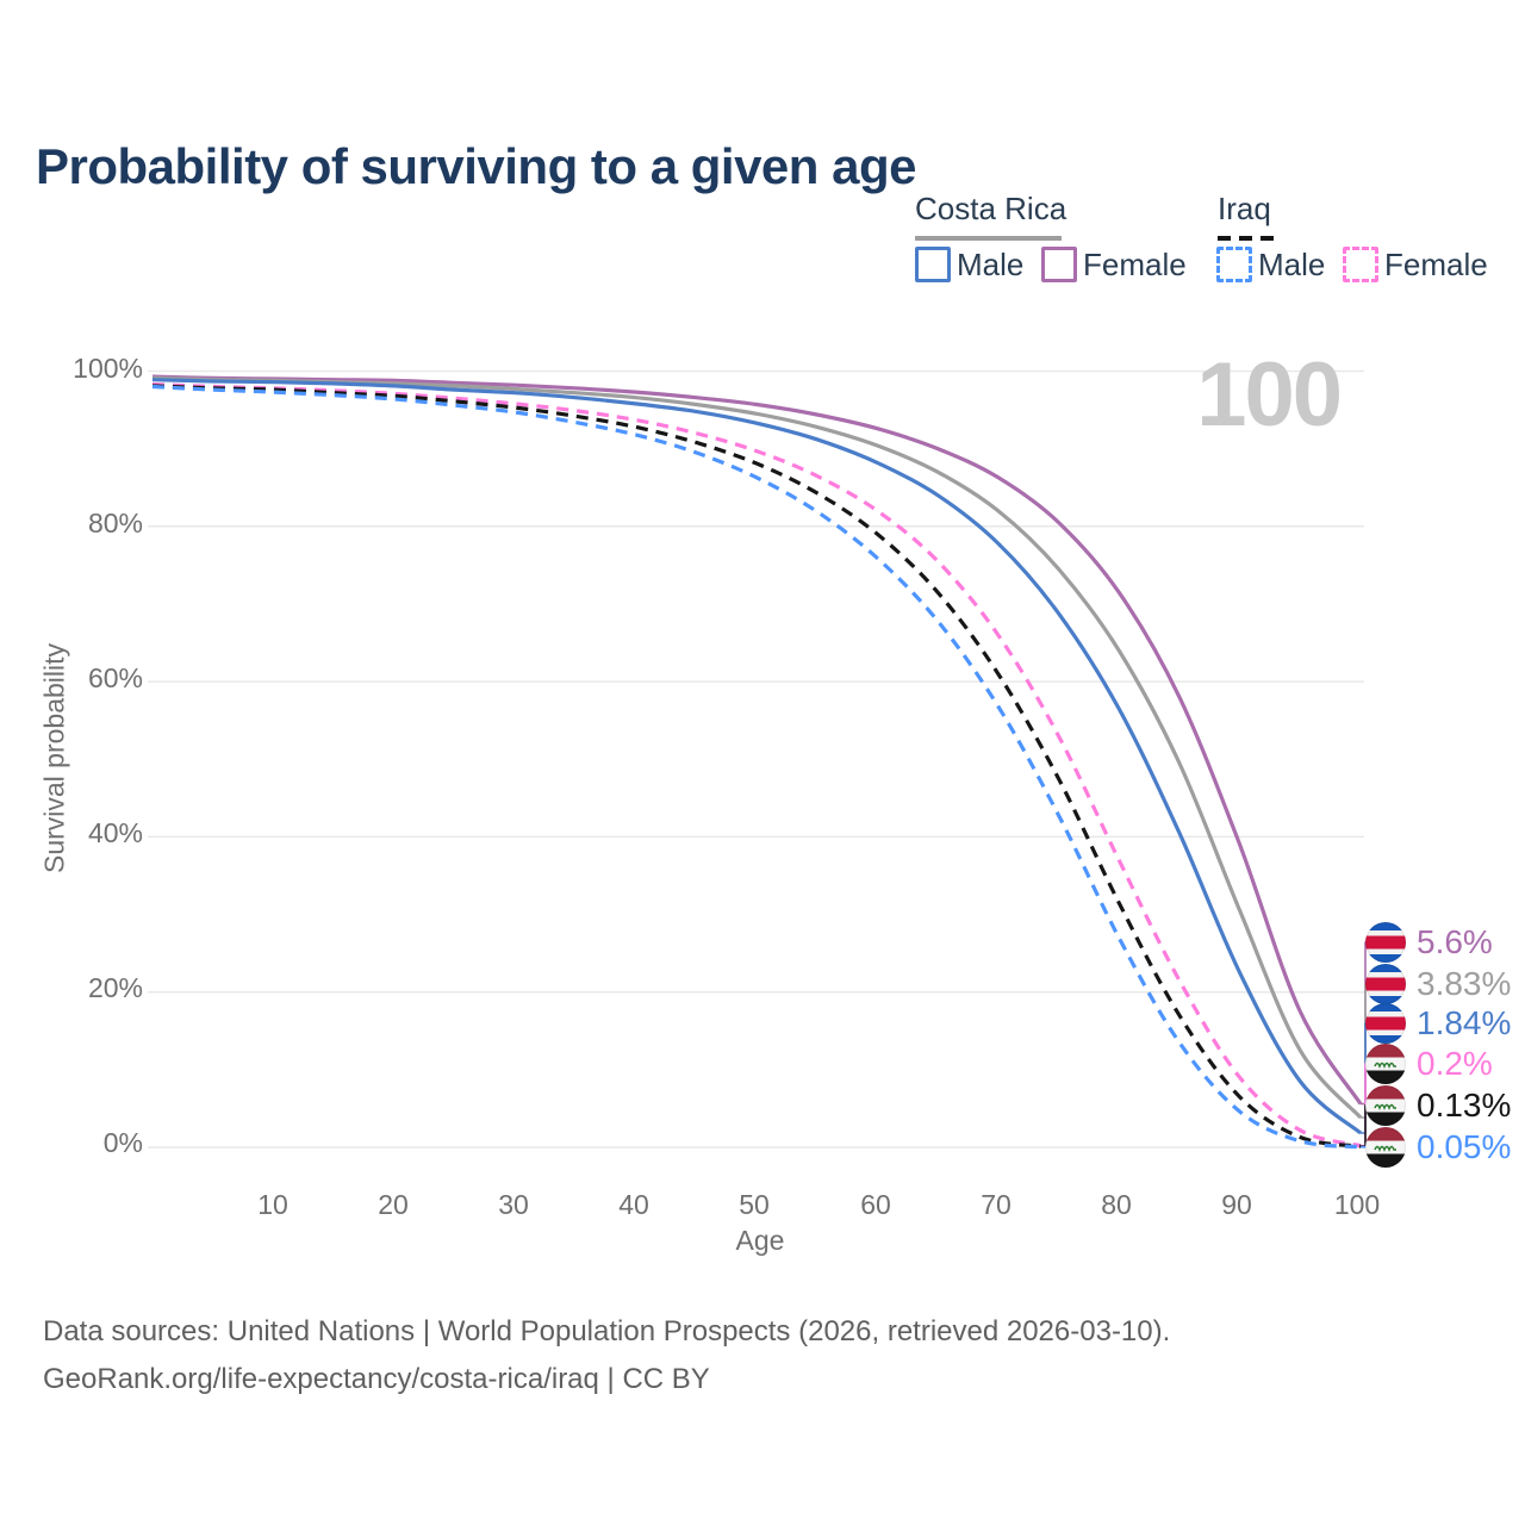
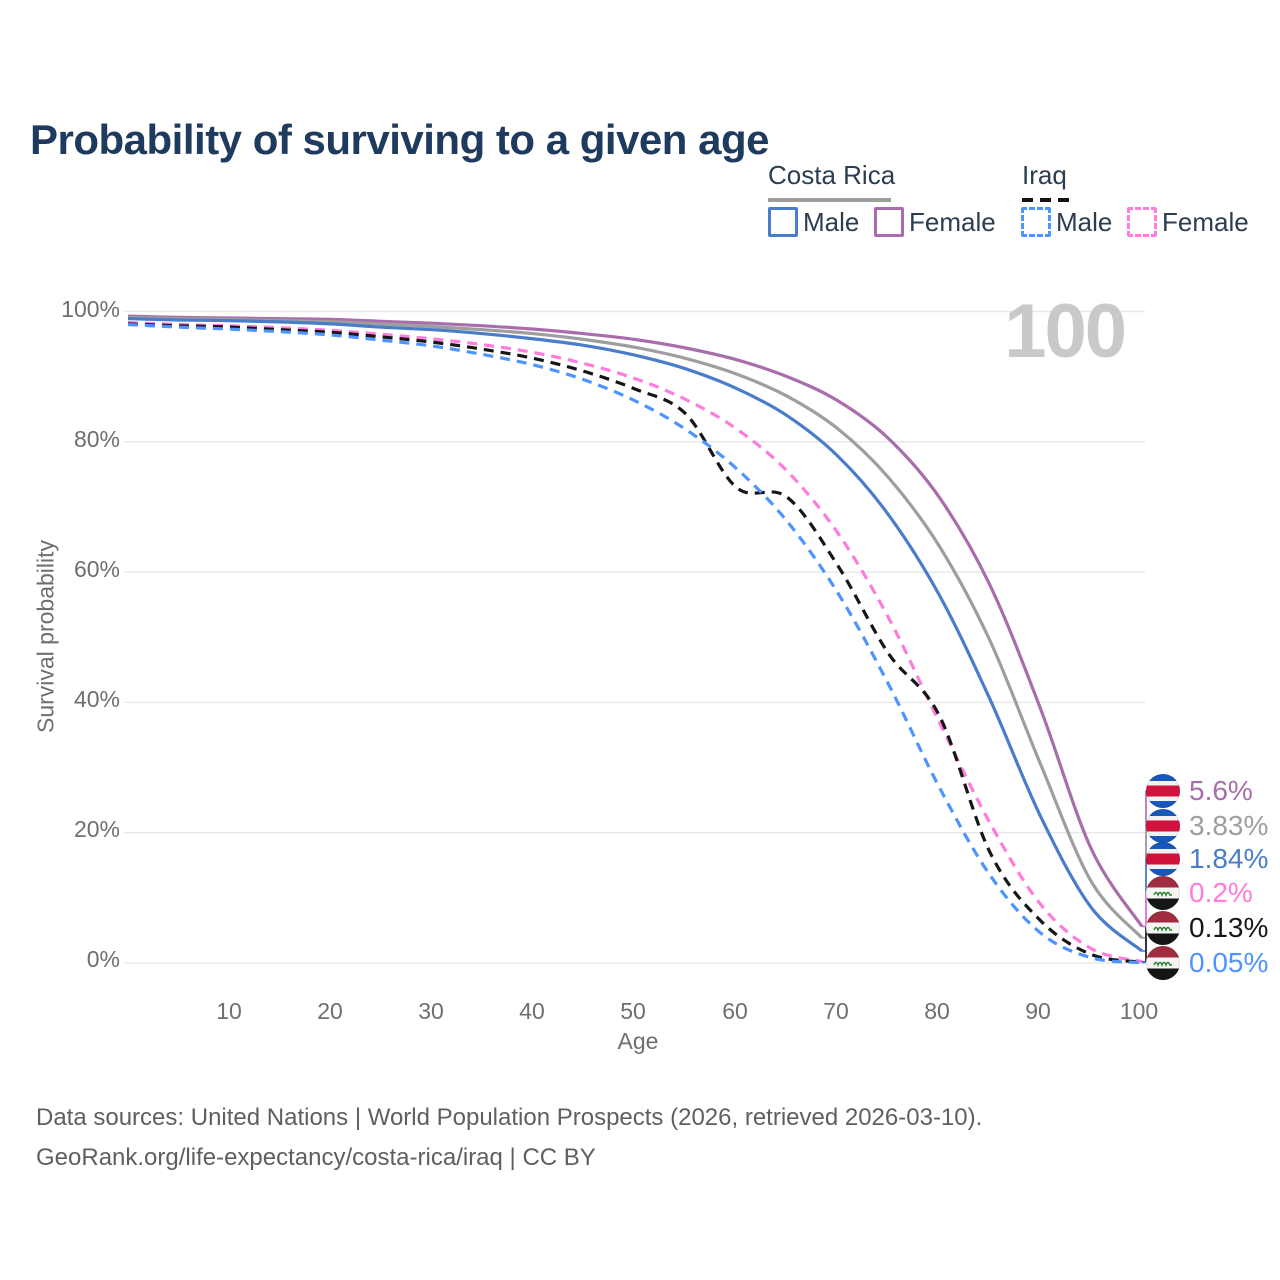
Iraq/60: 79% -> 73%
Iraq/80: 32% -> 38%
